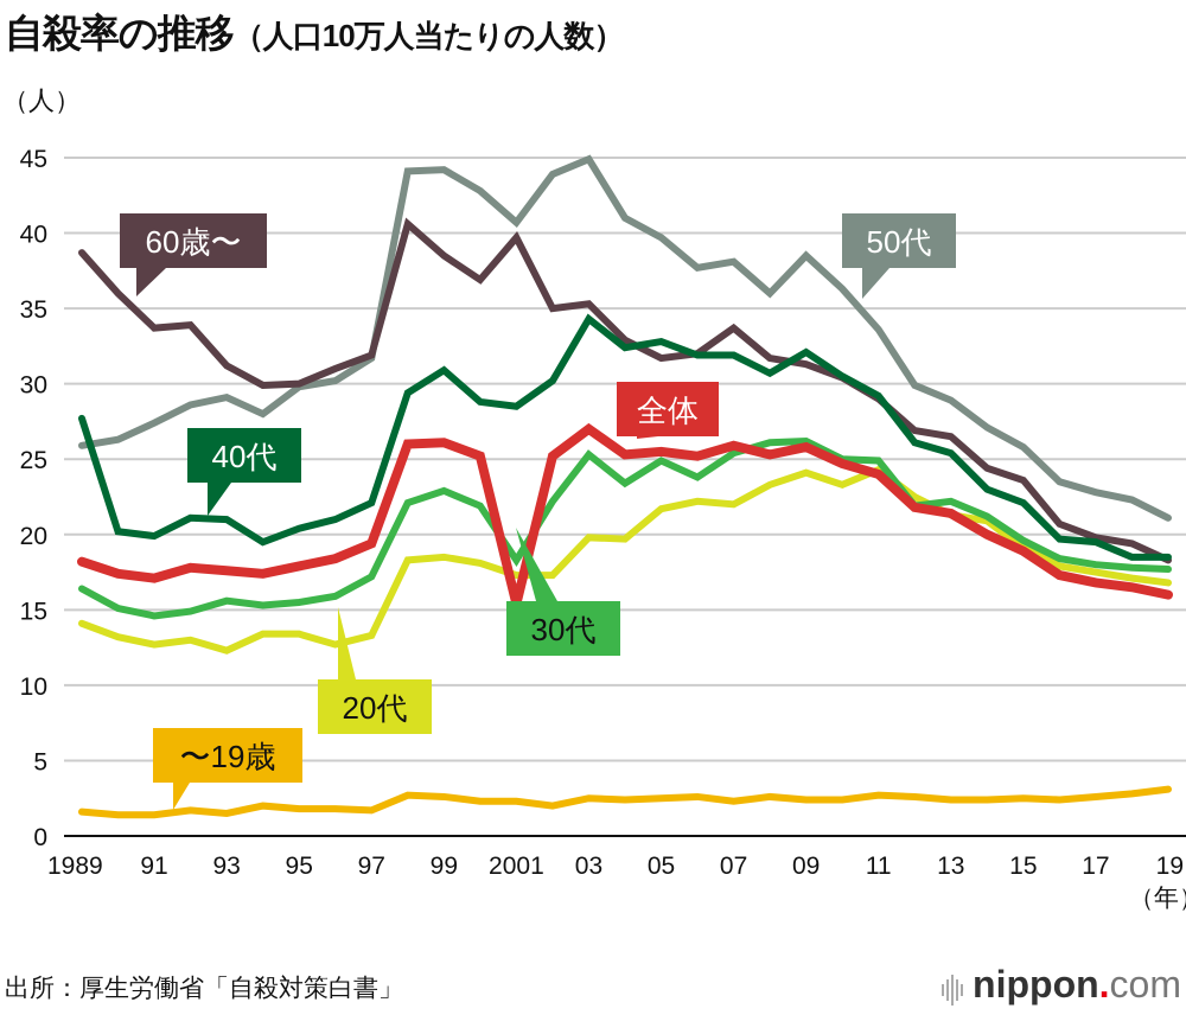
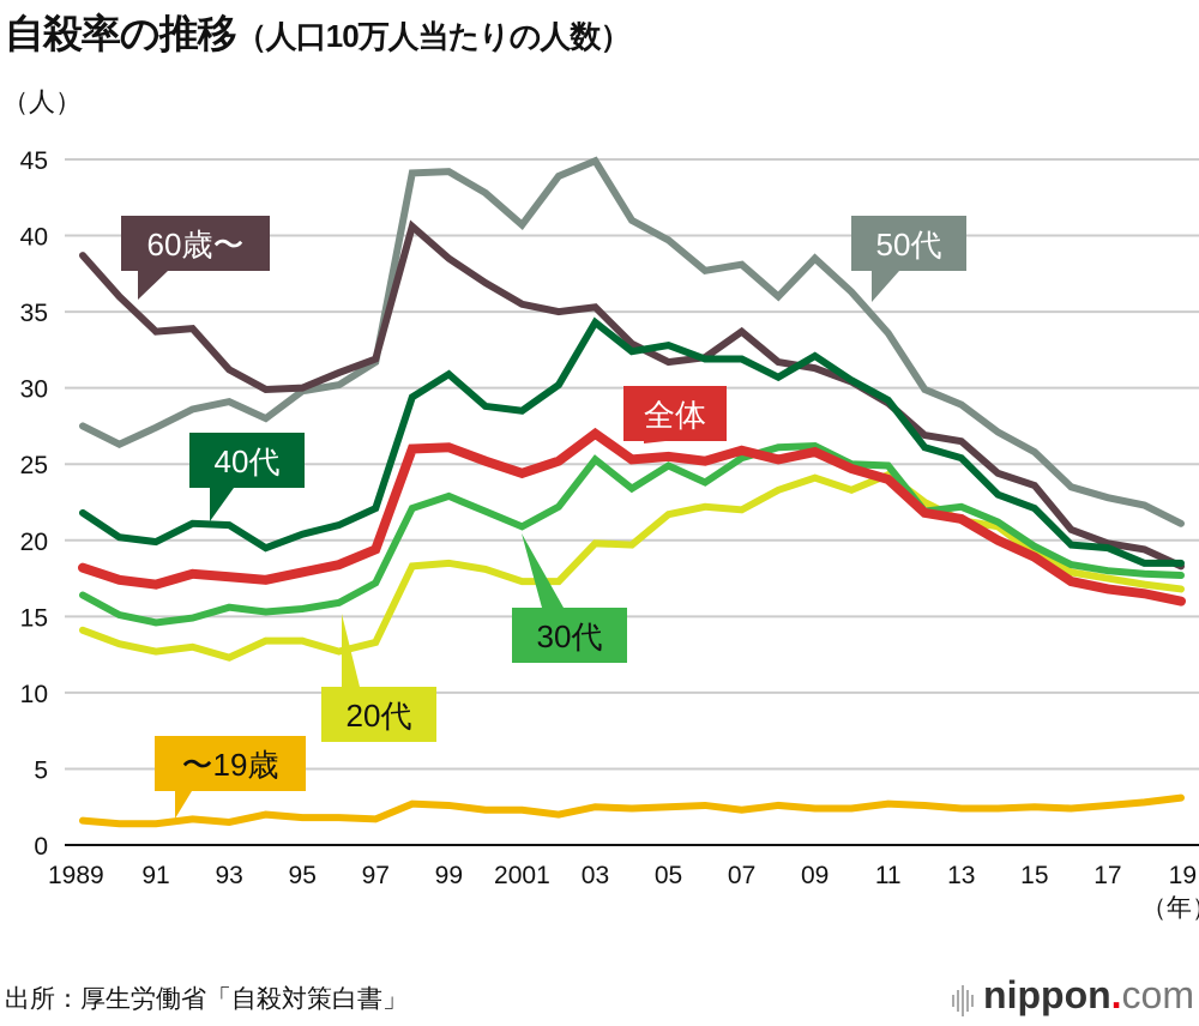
50代/1989: 25.9 -> 27.5
40代/1989: 27.7 -> 21.8
60歳〜/2001: 39.7 -> 35.5
30代/2001: 18.3 -> 20.9
全体/2001: 15.4 -> 24.4
